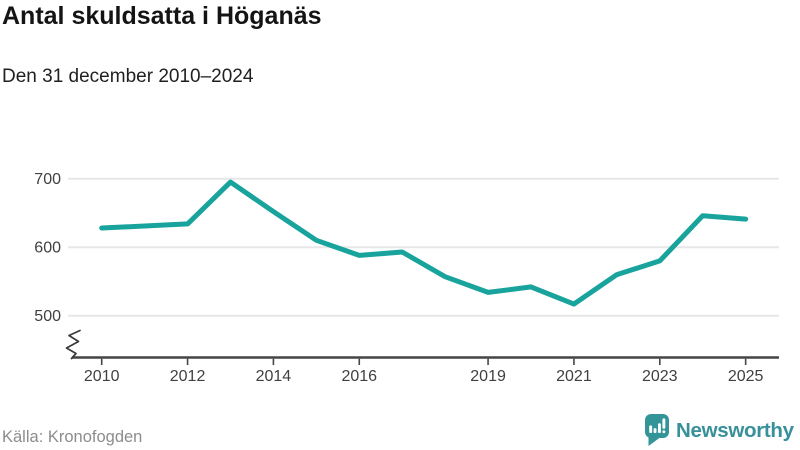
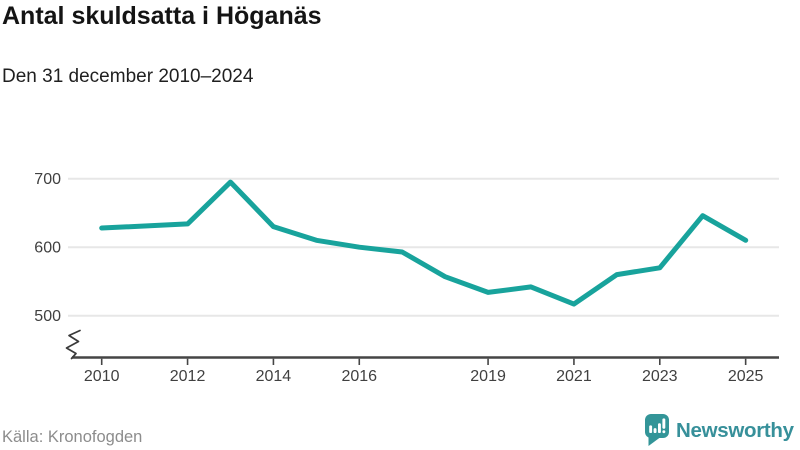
2014: 650 -> 630
2016: 590 -> 600
2023: 580 -> 570
2025: 640 -> 610
